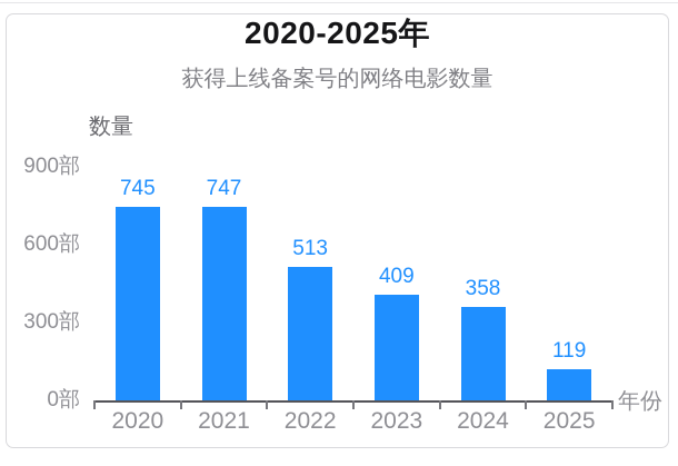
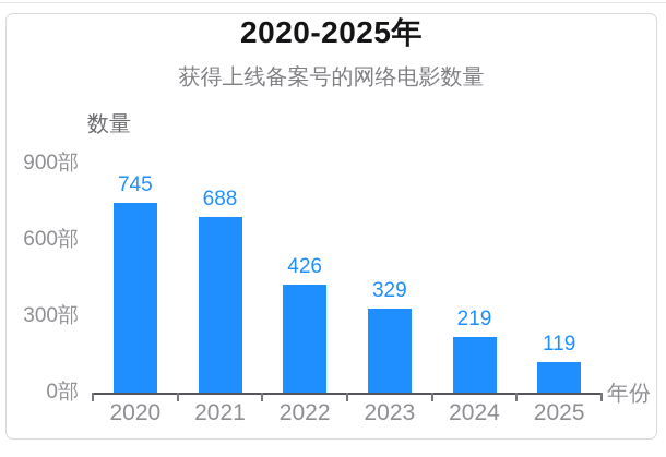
2021: 747 -> 688
2022: 513 -> 426
2023: 409 -> 329
2024: 358 -> 219
